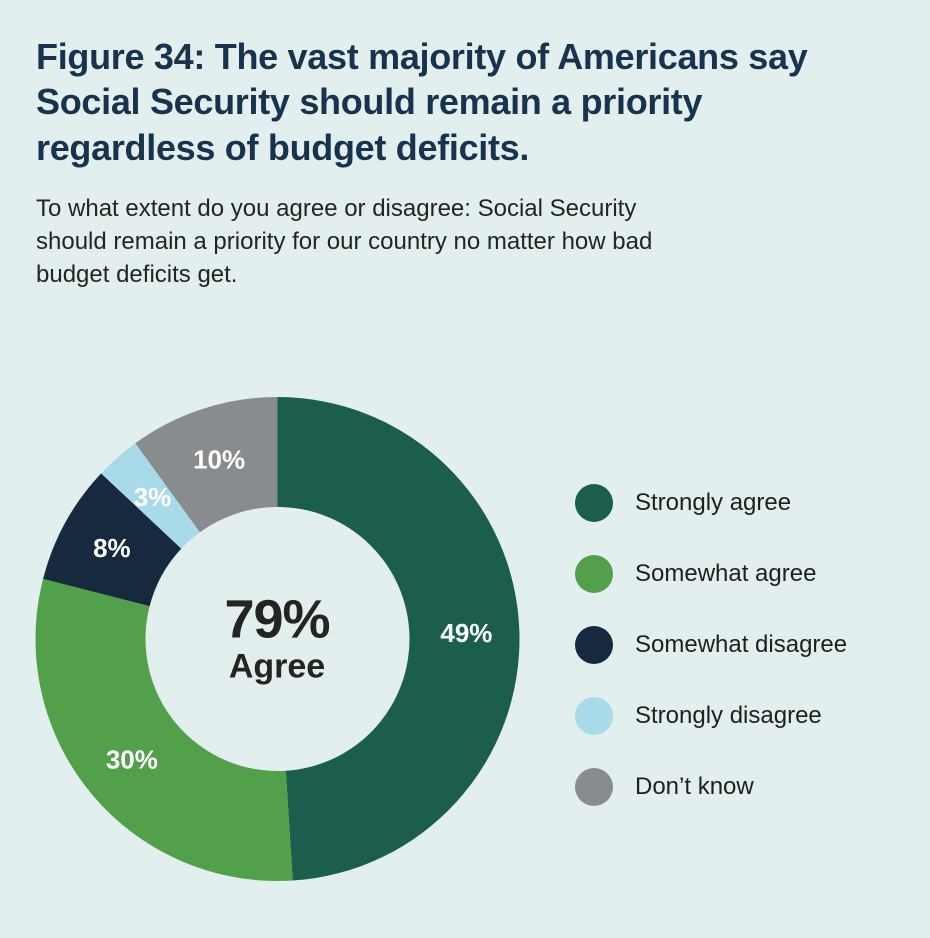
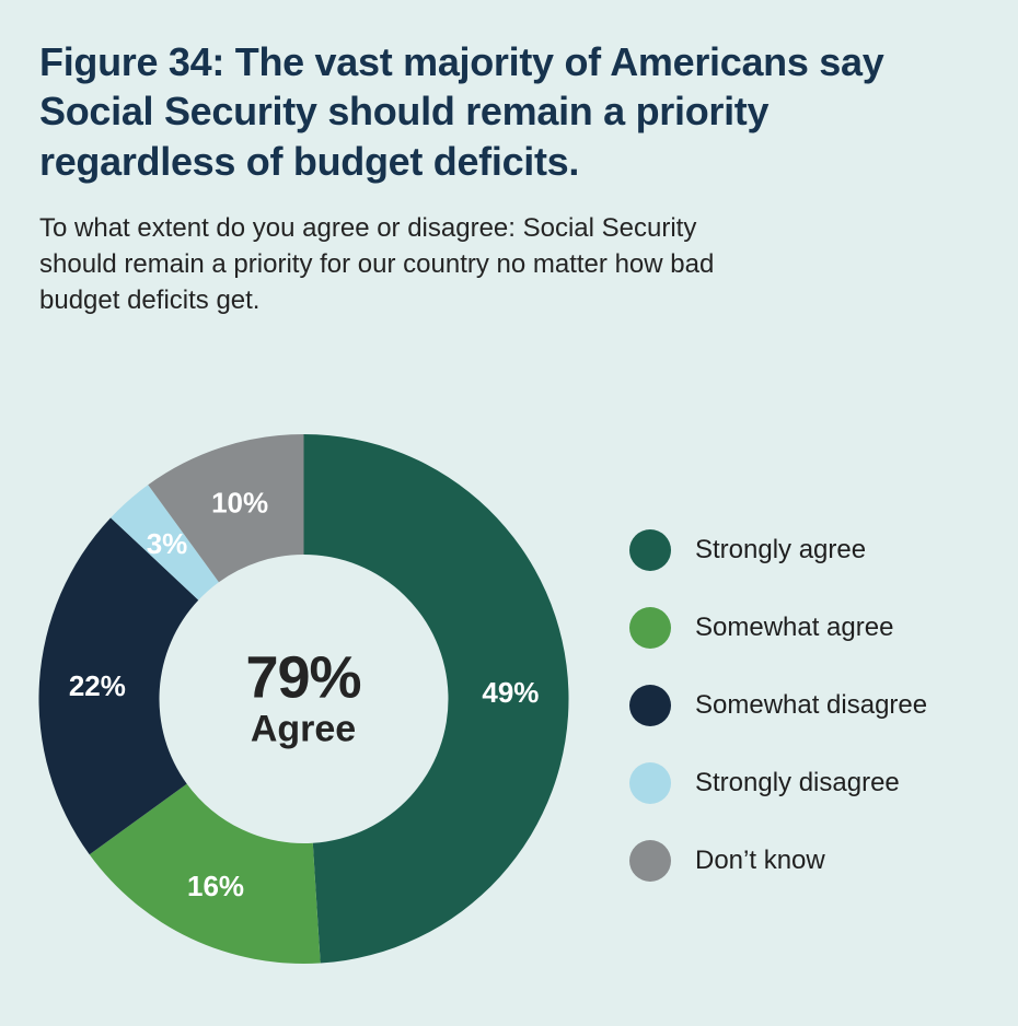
Somewhat agree: 30% -> 16%
Somewhat disagree: 8% -> 22%
